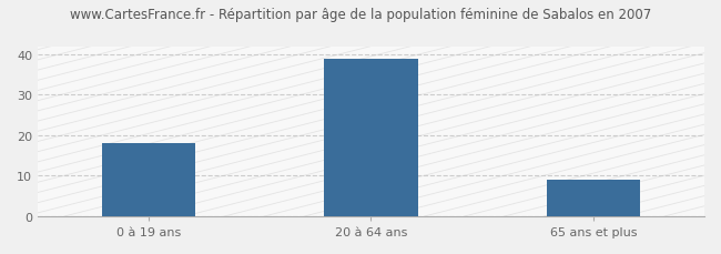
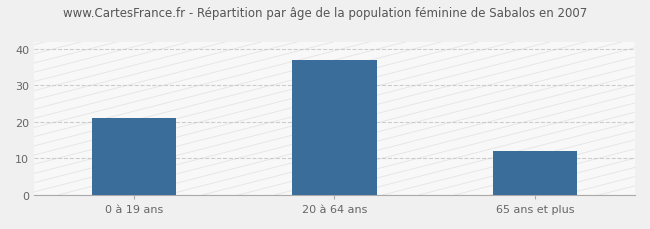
0 à 19 ans: 18 -> 21
20 à 64 ans: 39 -> 37
65 ans et plus: 9 -> 12
